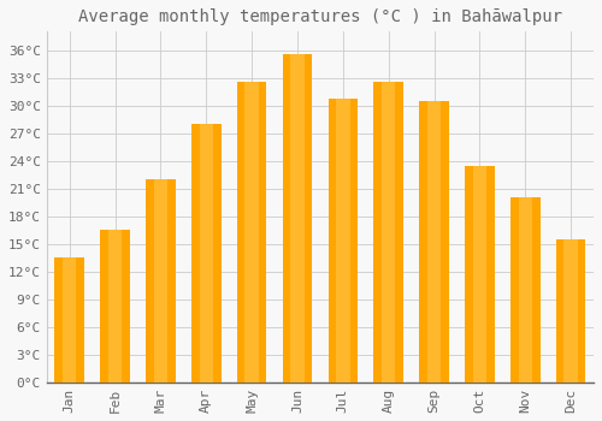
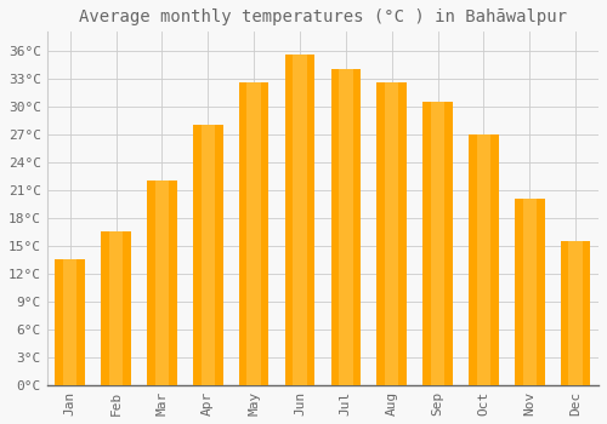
Jul: 30.8°C -> 34.0°C
Oct: 23.4°C -> 27.0°C
